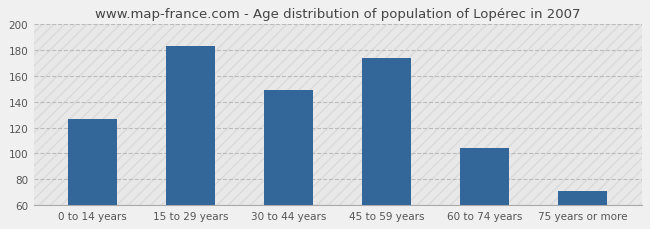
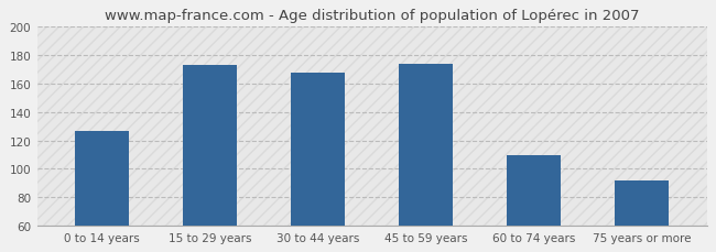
15 to 29 years: 183 -> 173
30 to 44 years: 149 -> 168
60 to 74 years: 104 -> 110
75 years or more: 71 -> 92
